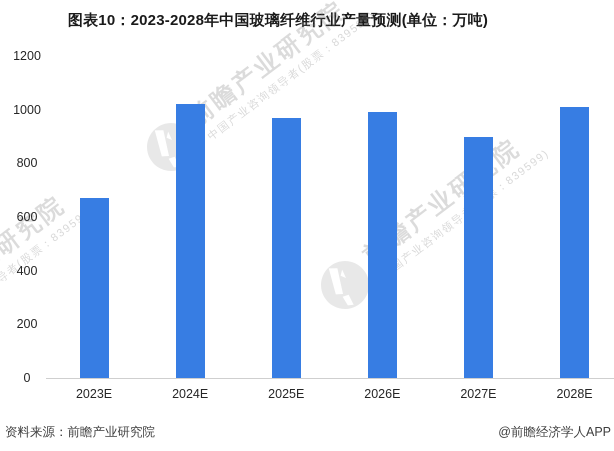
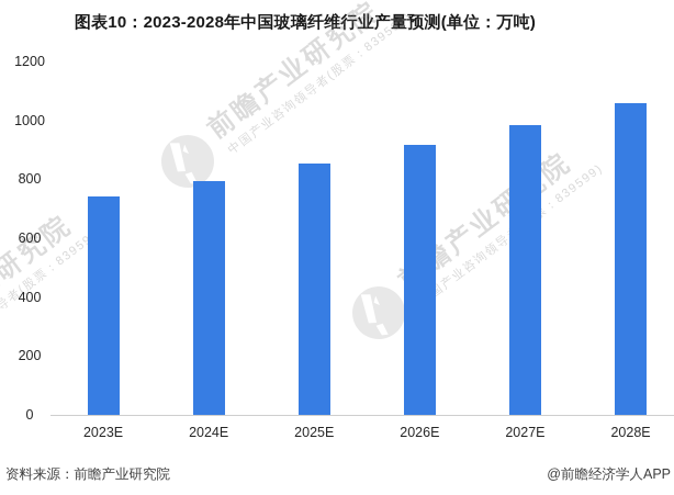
2023E: 670 -> 740
2024E: 1020 -> 800
2025E: 970 -> 860
2026E: 990 -> 920
2027E: 900 -> 980
2028E: 1010 -> 1060
